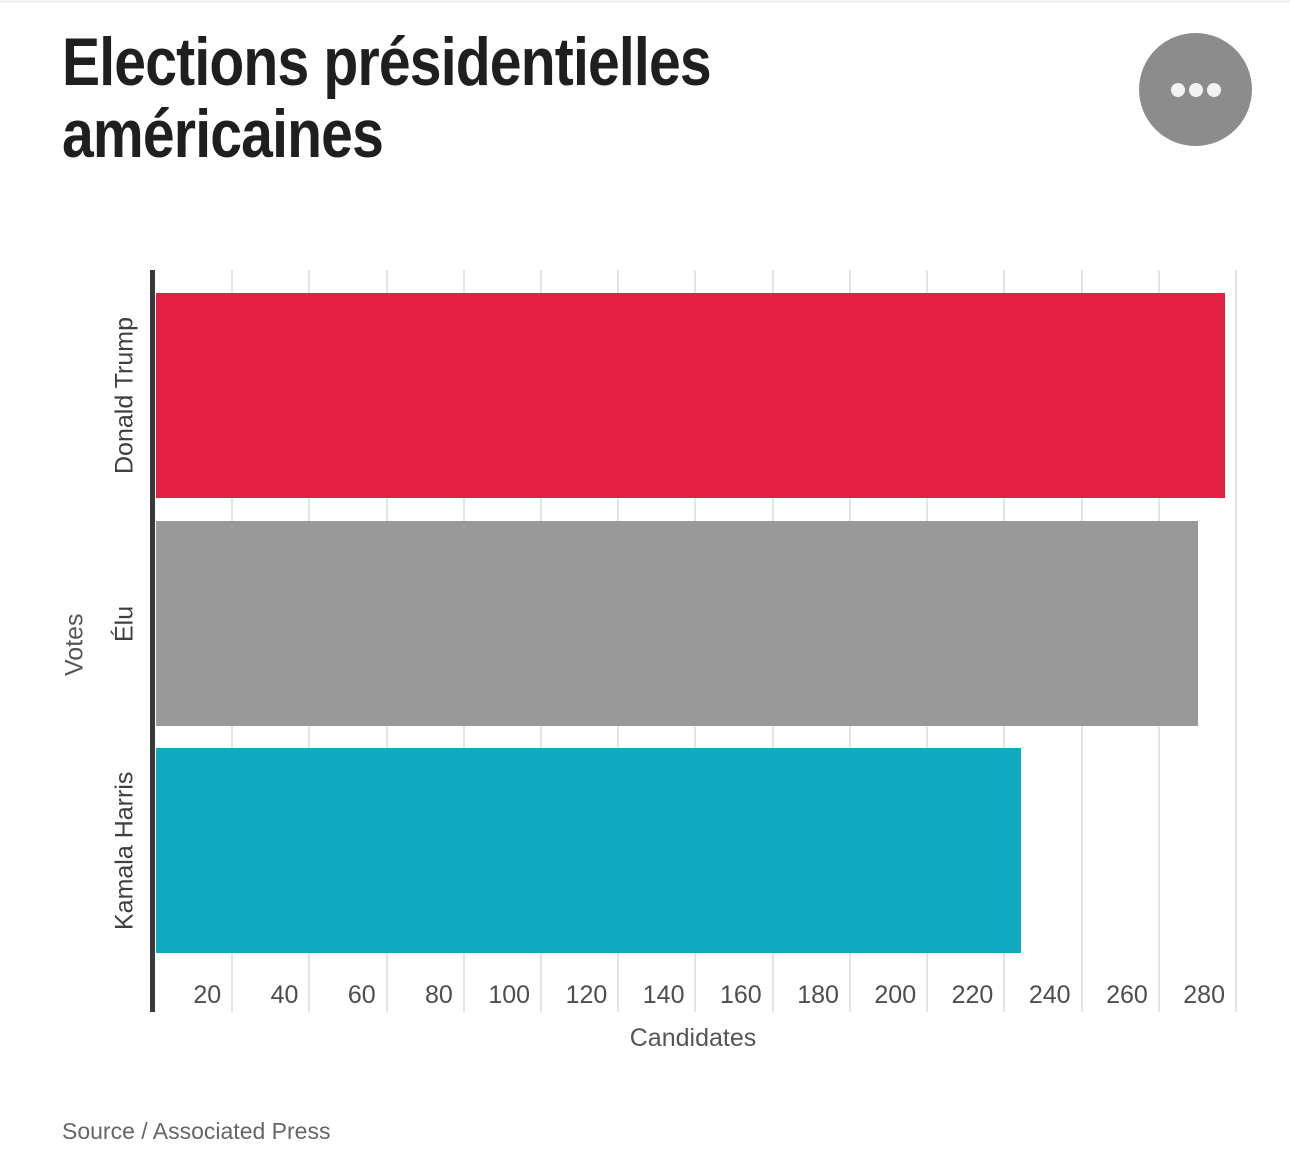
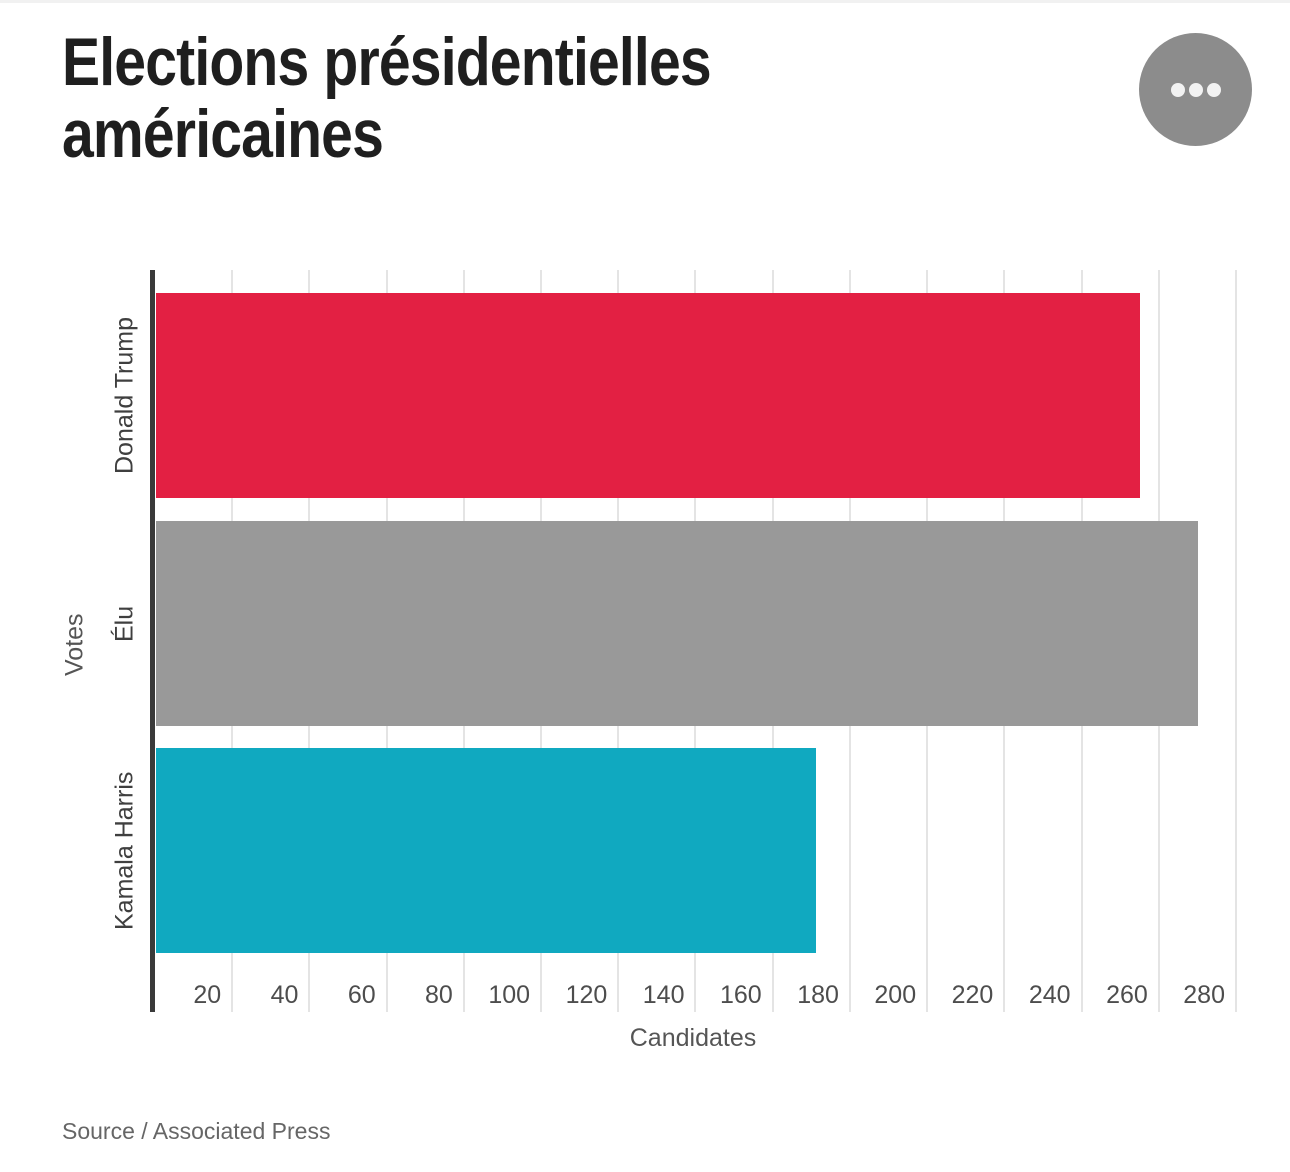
Donald Trump: 277 -> 255
Kamala Harris: 224 -> 171
